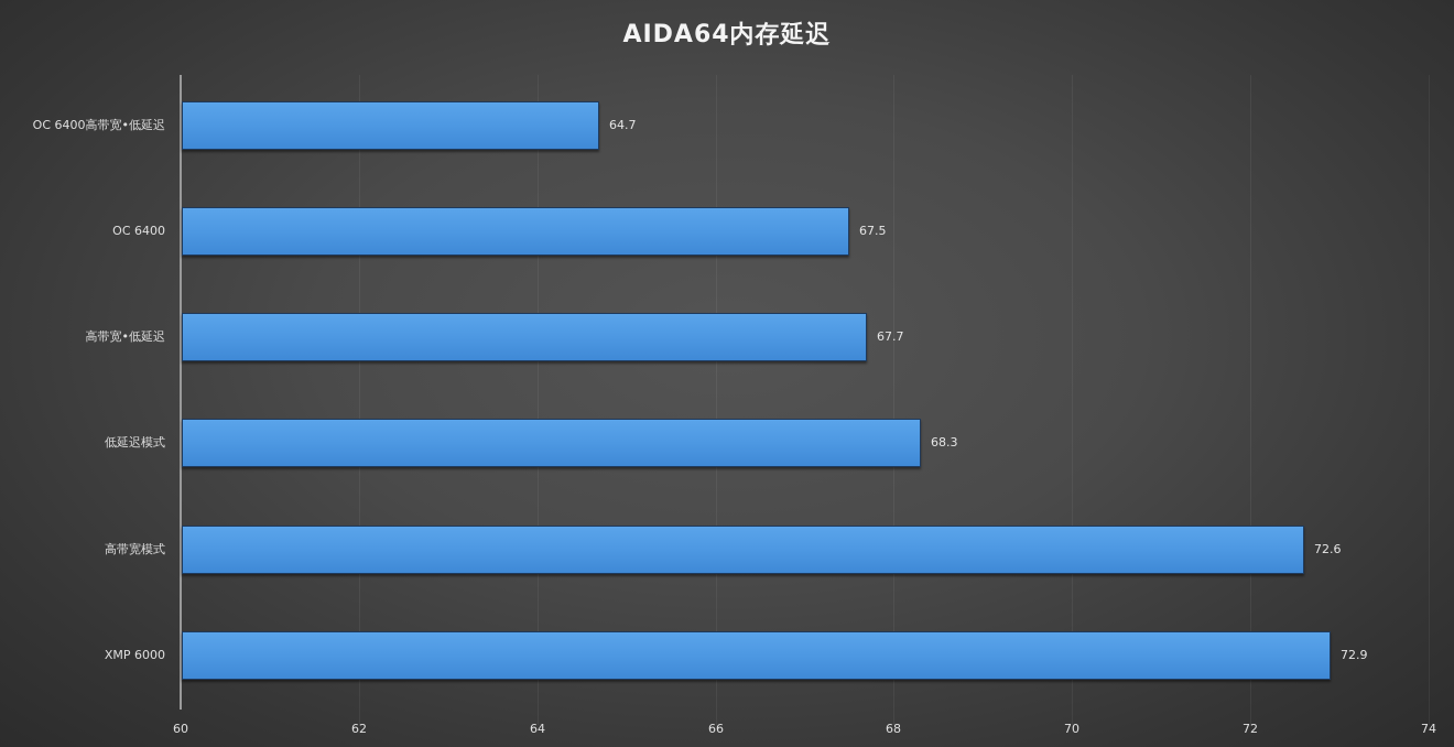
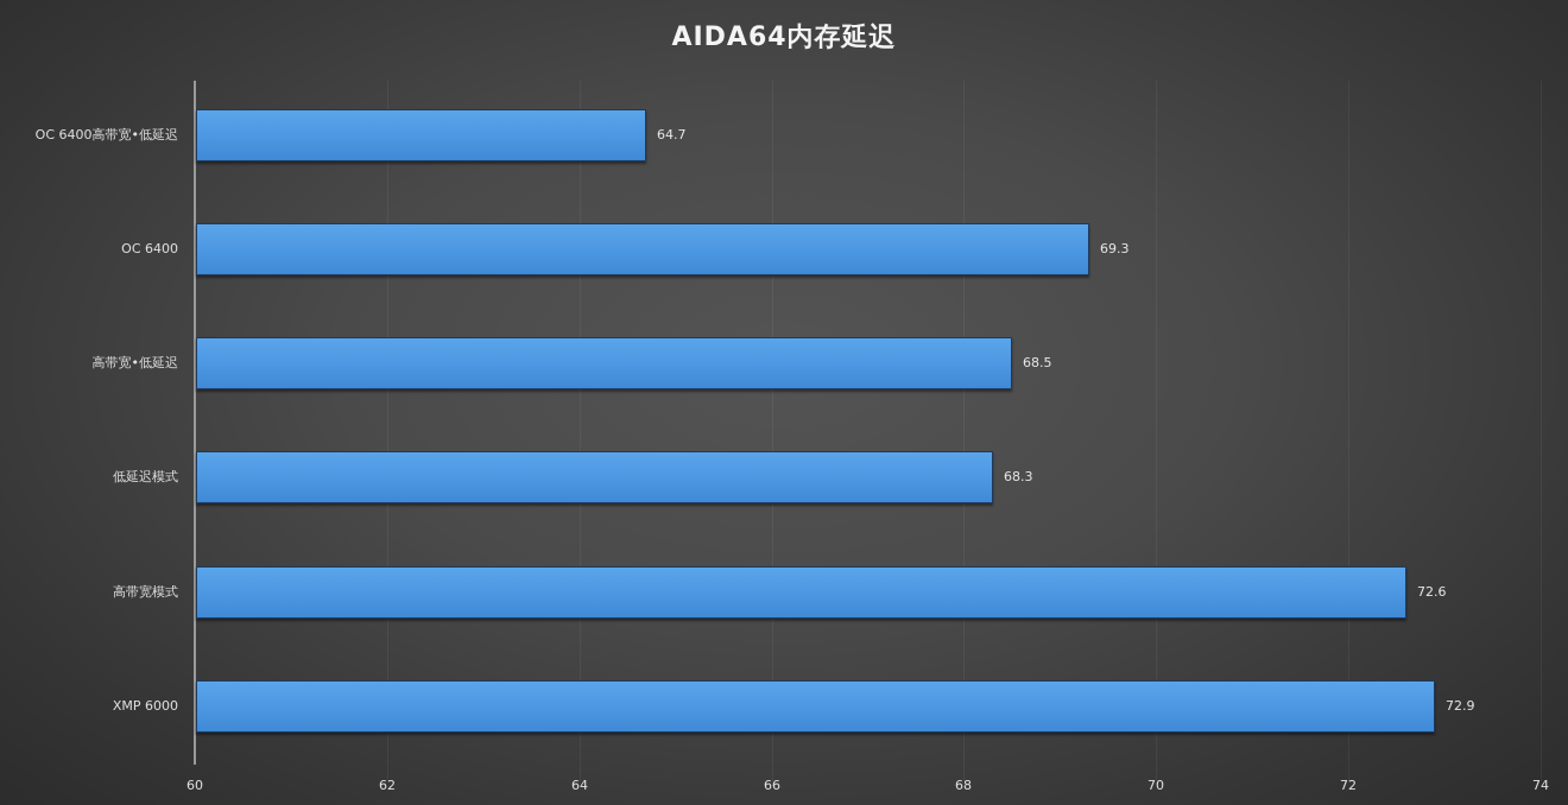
OC 6400: 67.5 -> 69.3
高带宽•低延迟: 67.7 -> 68.5
